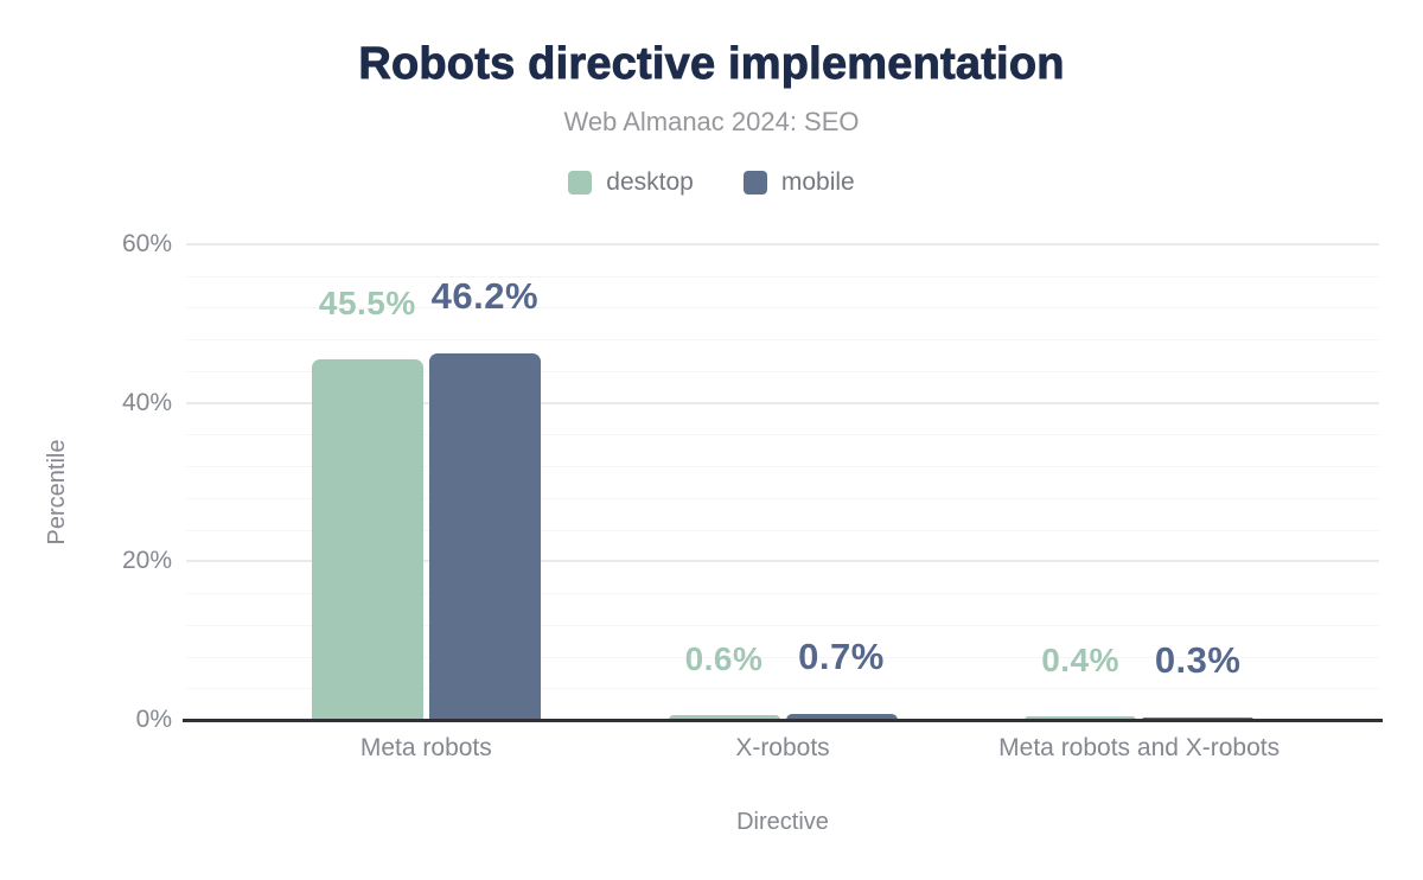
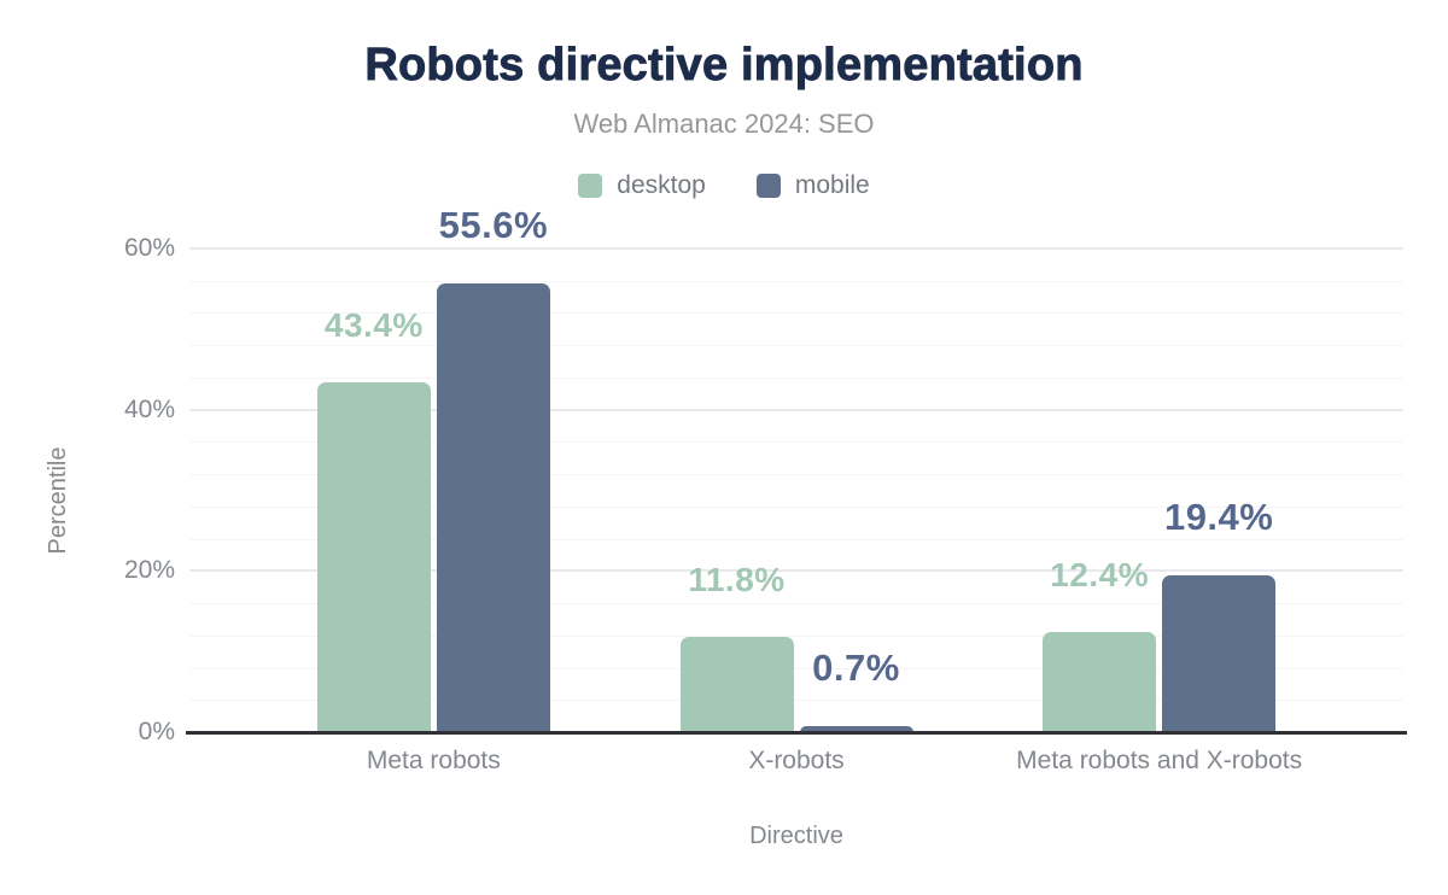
desktop/Meta robots: 45.5% -> 43.4%
mobile/Meta robots: 46.2% -> 55.6%
desktop/X-robots: 0.6% -> 11.8%
desktop/Meta robots and X-robots: 0.4% -> 12.4%
mobile/Meta robots and X-robots: 0.3% -> 19.4%
